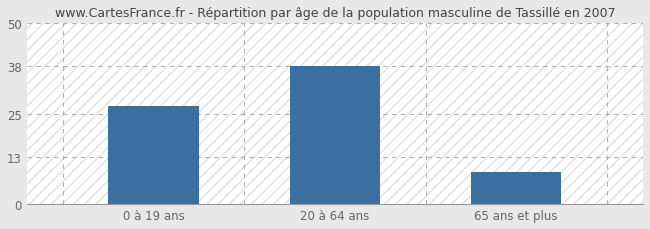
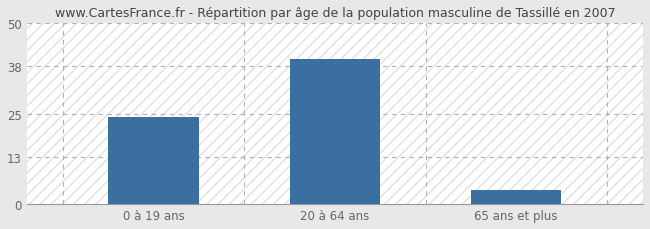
0 à 19 ans: 27 -> 24
20 à 64 ans: 38 -> 40
65 ans et plus: 9 -> 4
